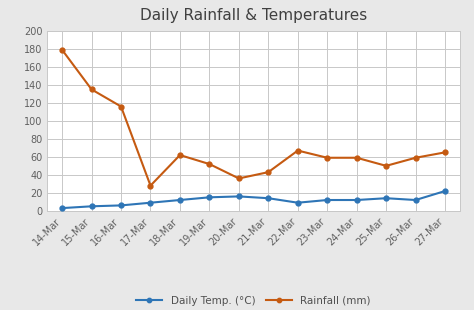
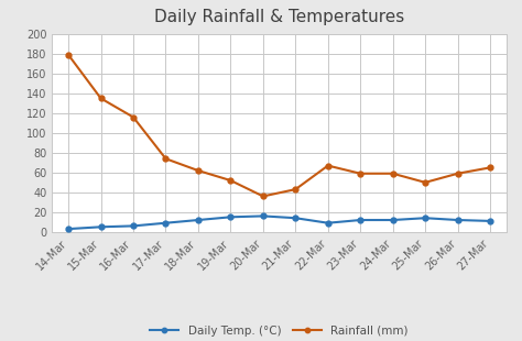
Rainfall (mm)/17-Mar: 28 -> 74
Daily Temp. (°C)/27-Mar: 22 -> 11
